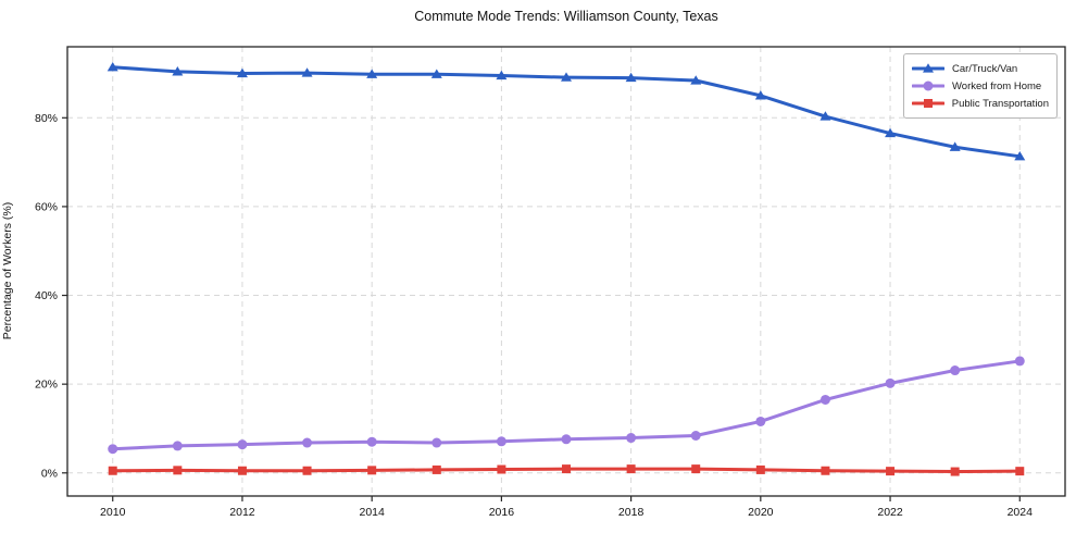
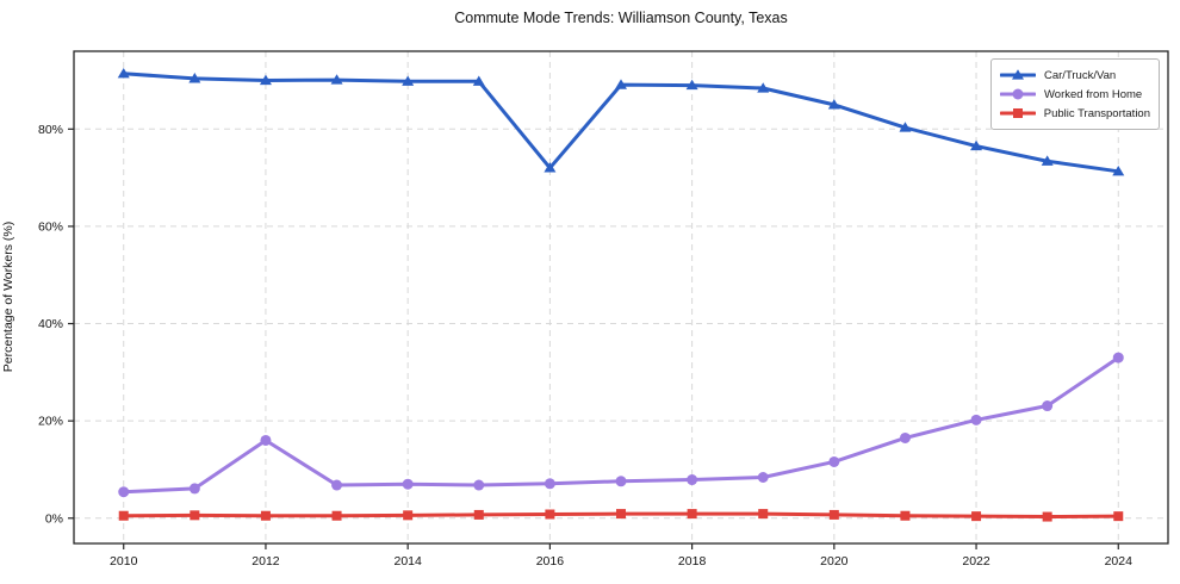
Worked from Home/2012: 6% -> 16%
Car/Truck/Van/2016: 90% -> 72%
Worked from Home/2024: 25% -> 33%
